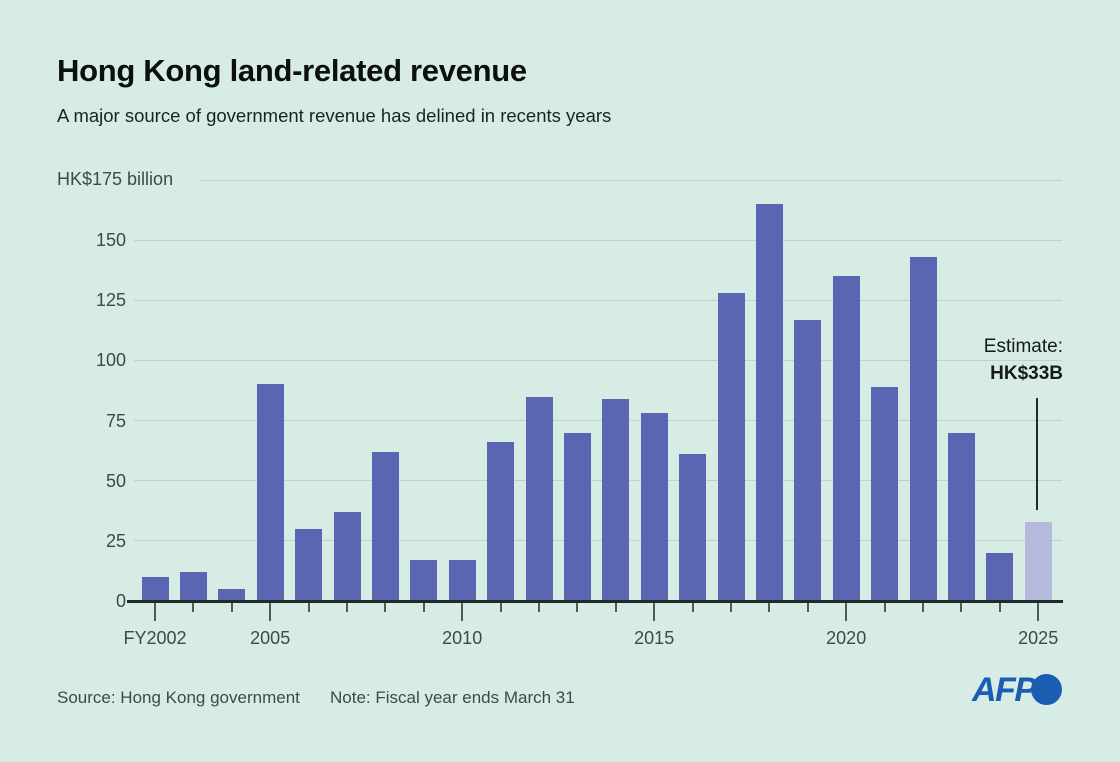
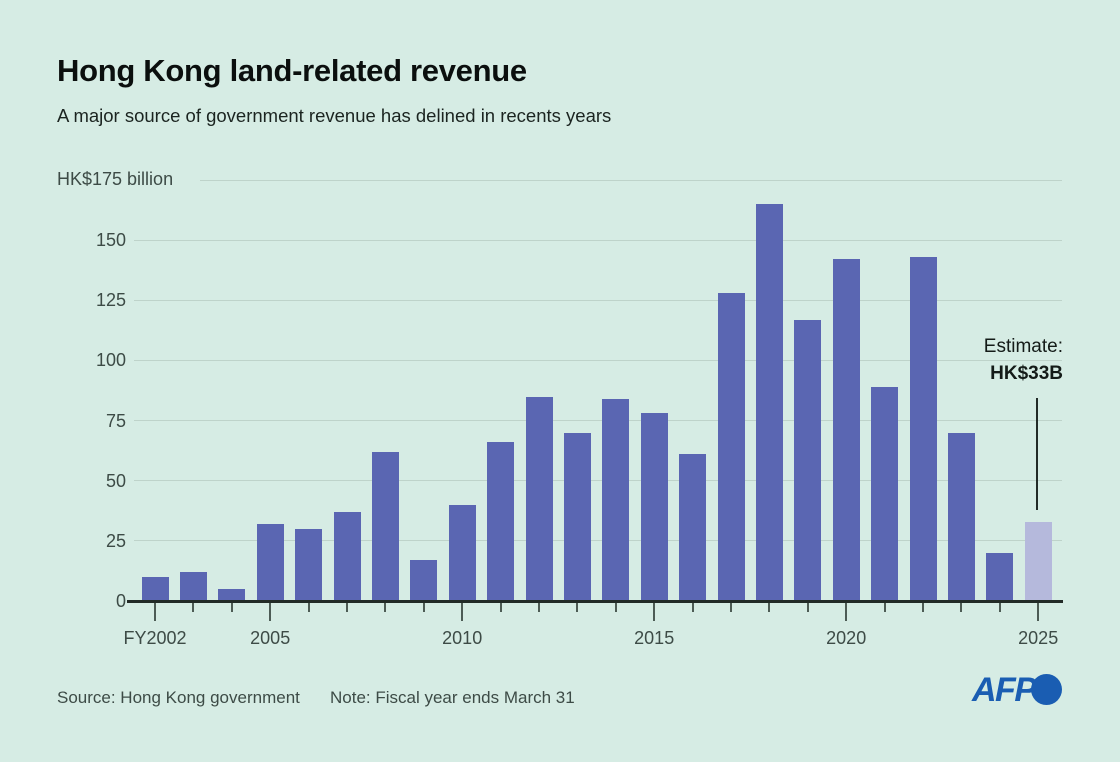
2005: 90 -> 32
2010: 17 -> 40
2020: 135 -> 142
